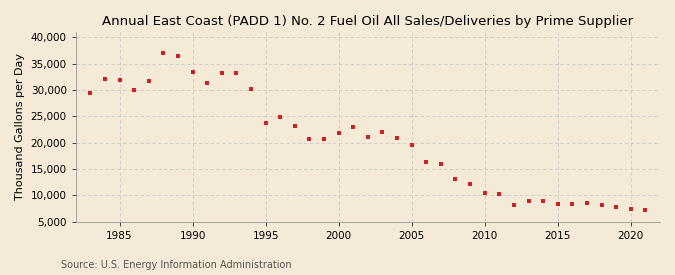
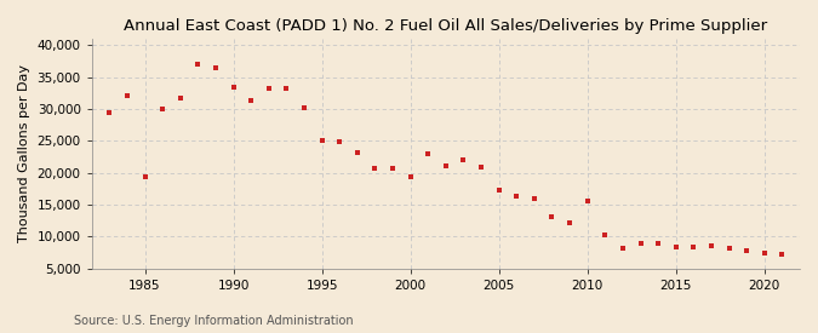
1985: 31,800 -> 19,400
1995: 23,700 -> 25,000
2000: 21,800 -> 19,400
2005: 19,600 -> 17,200
2010: 10,400 -> 15,600
